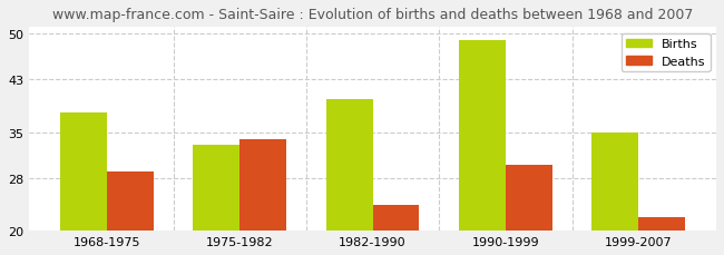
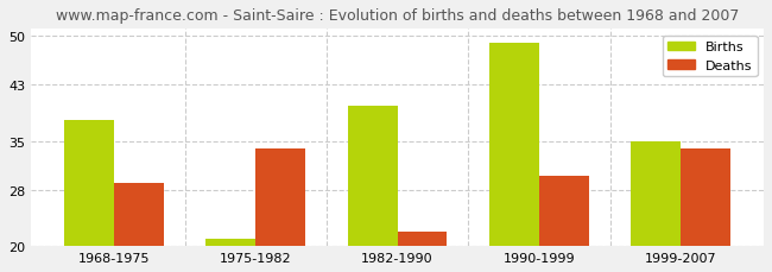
Births/1975-1982: 33 -> 21
Deaths/1982-1990: 24 -> 22
Deaths/1999-2007: 22 -> 34
